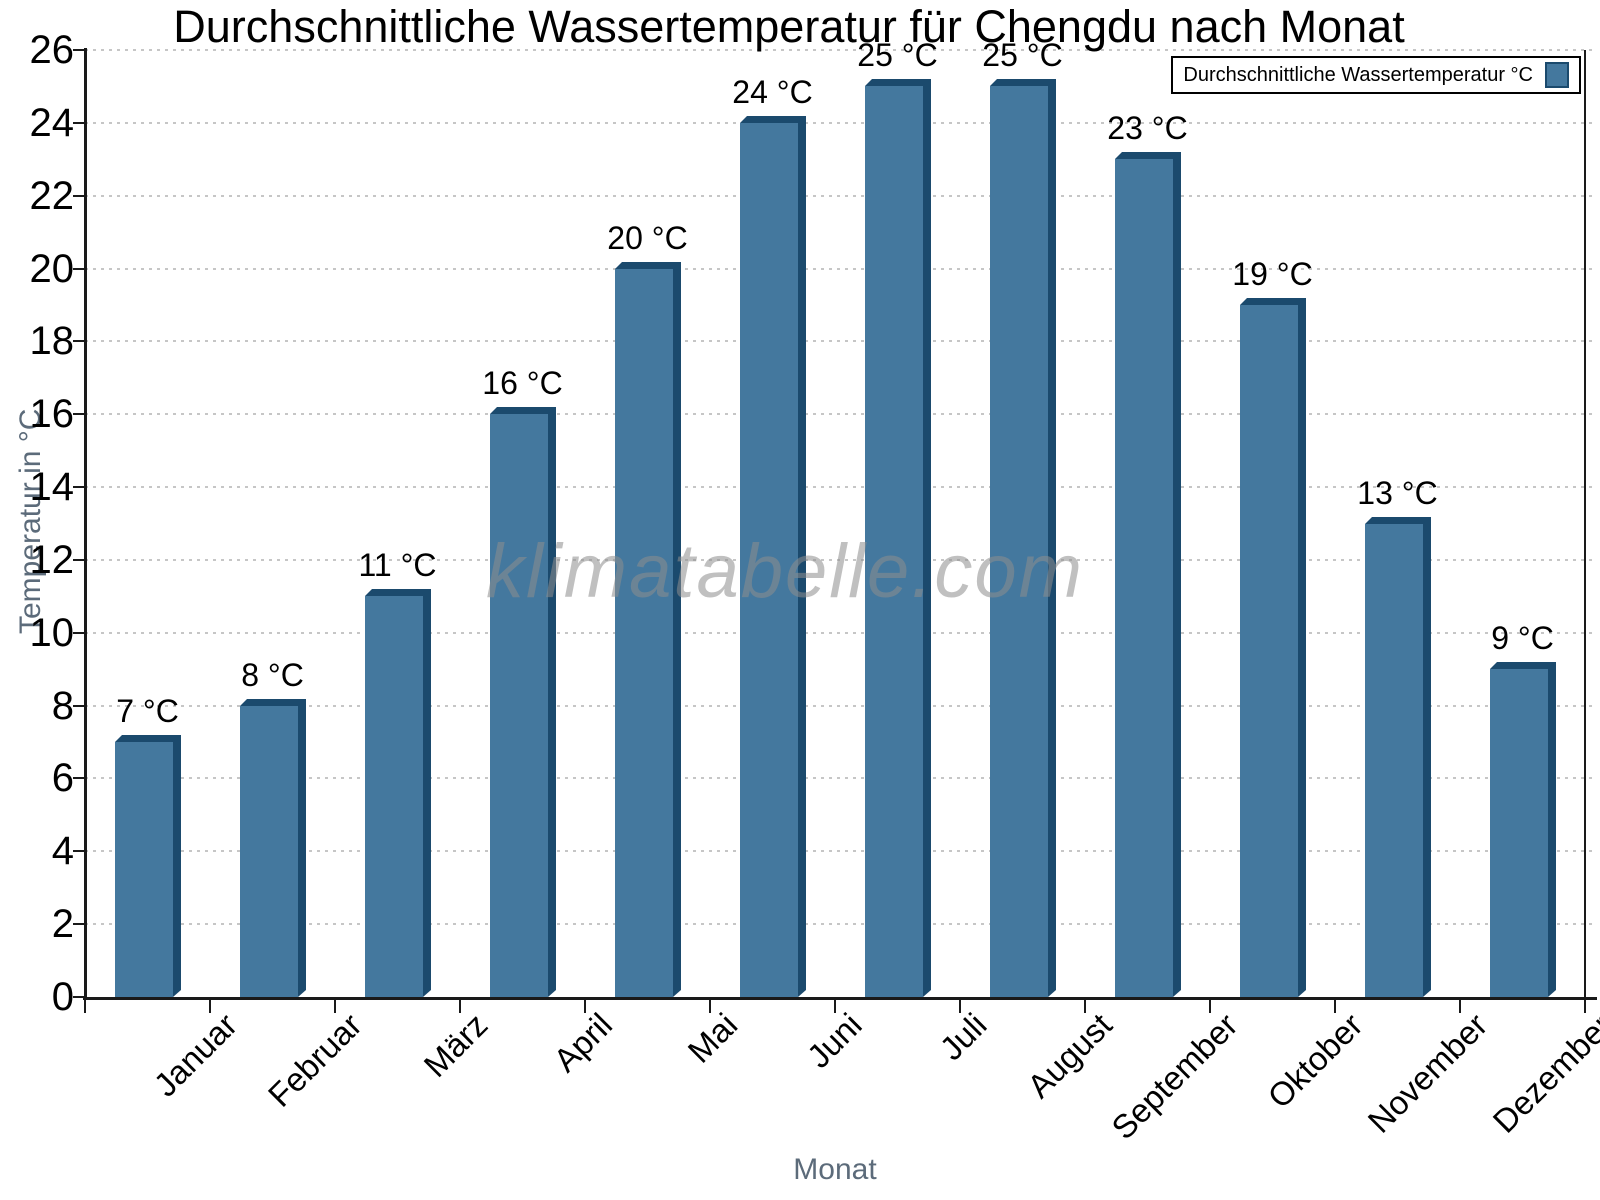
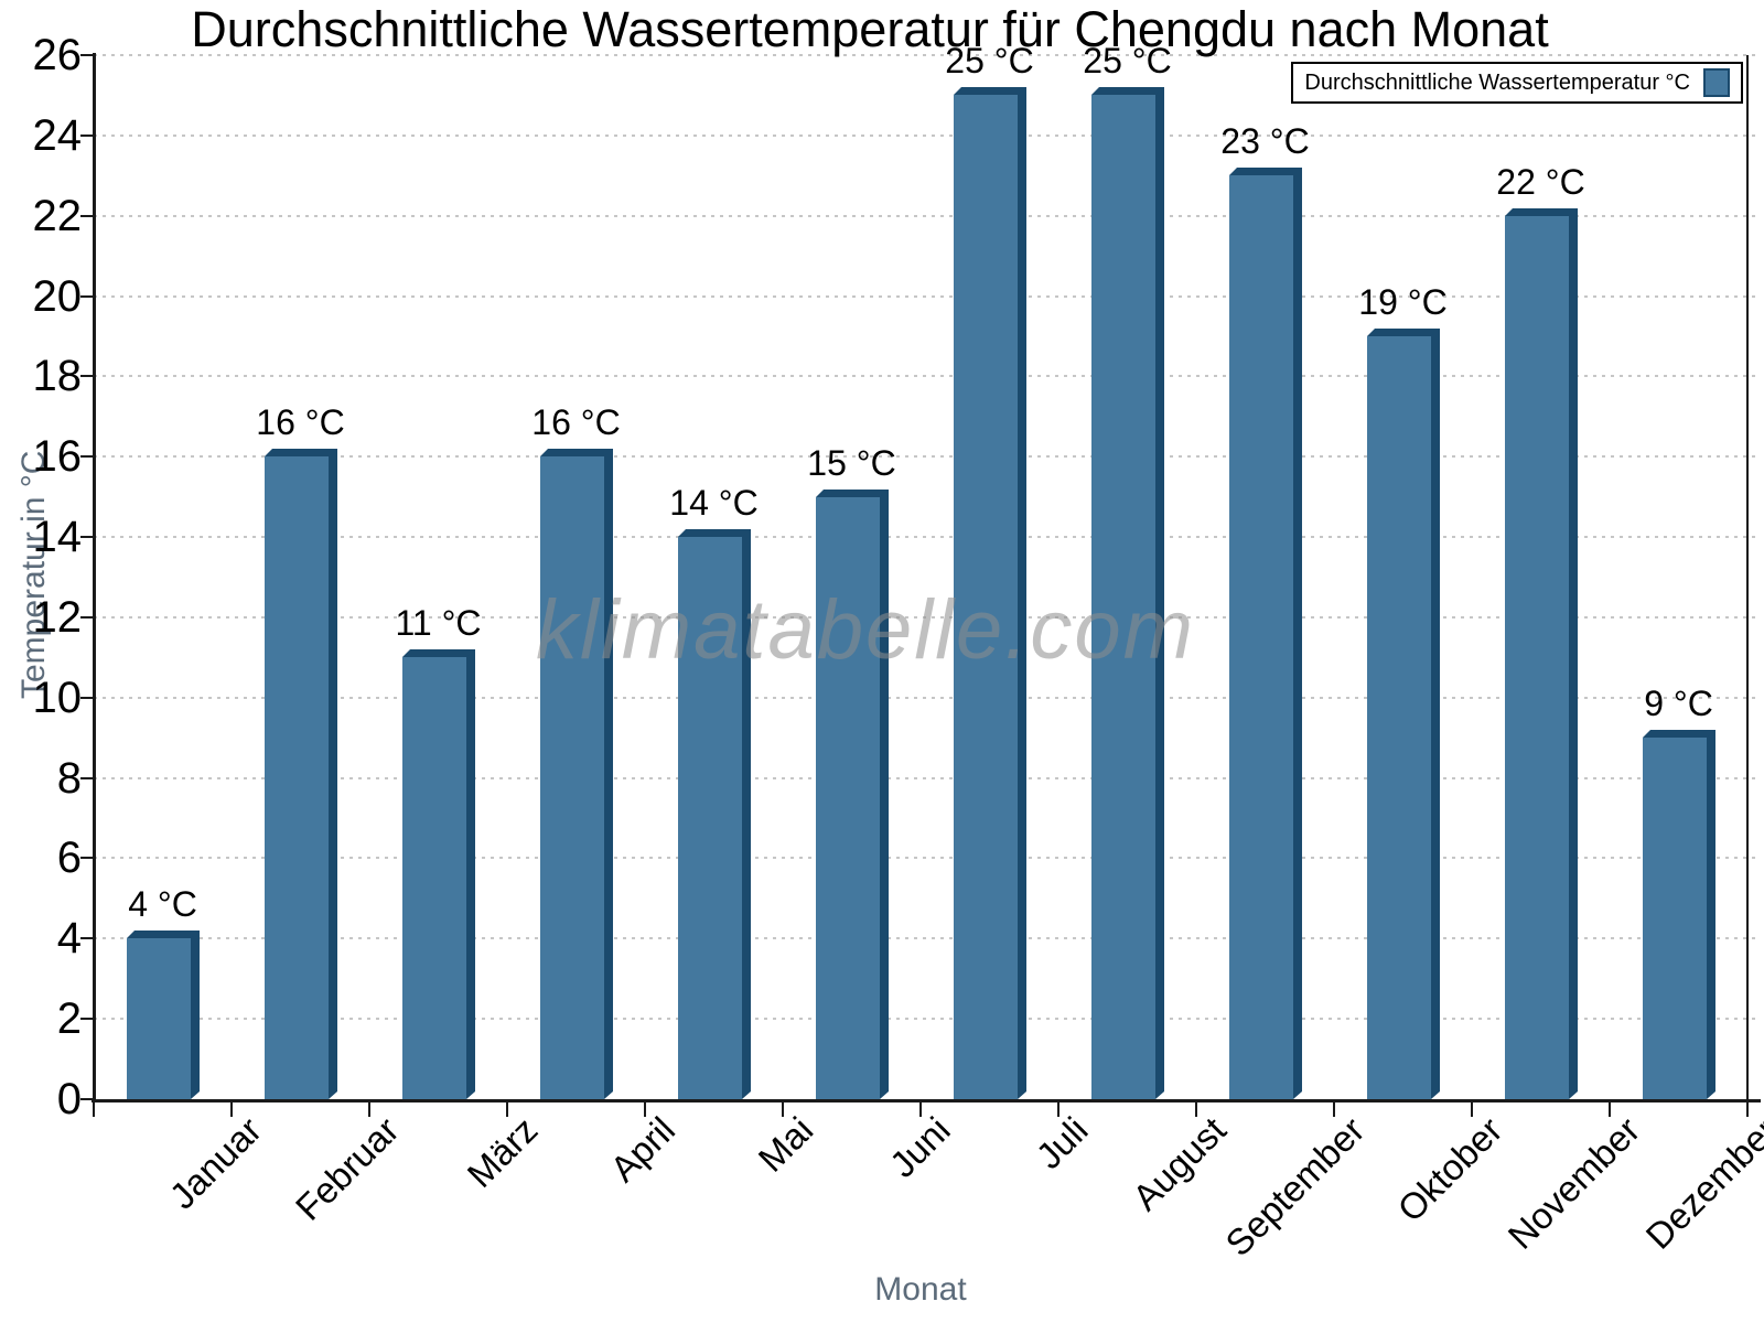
Januar: 7 -> 4
Februar: 8 -> 16
Mai: 20 -> 14
Juni: 24 -> 15
November: 13 -> 22
